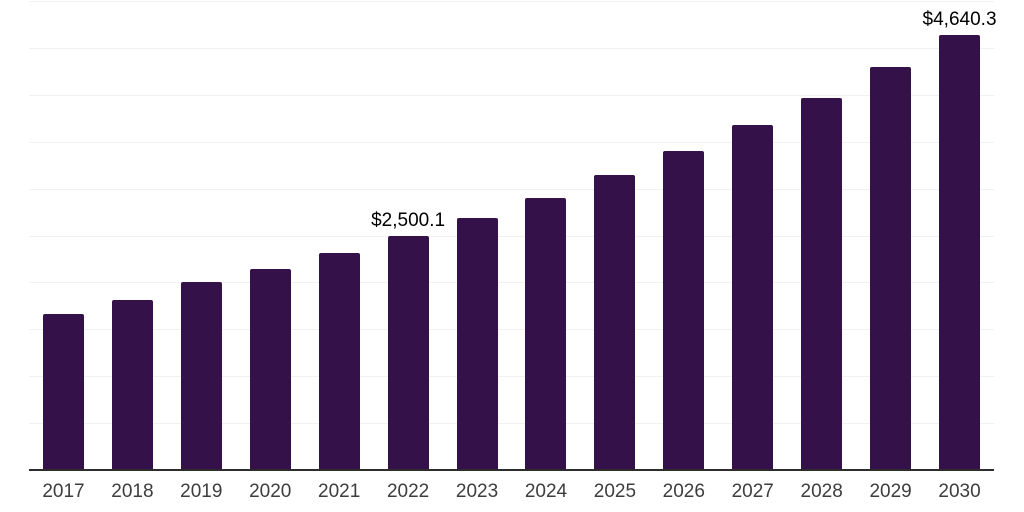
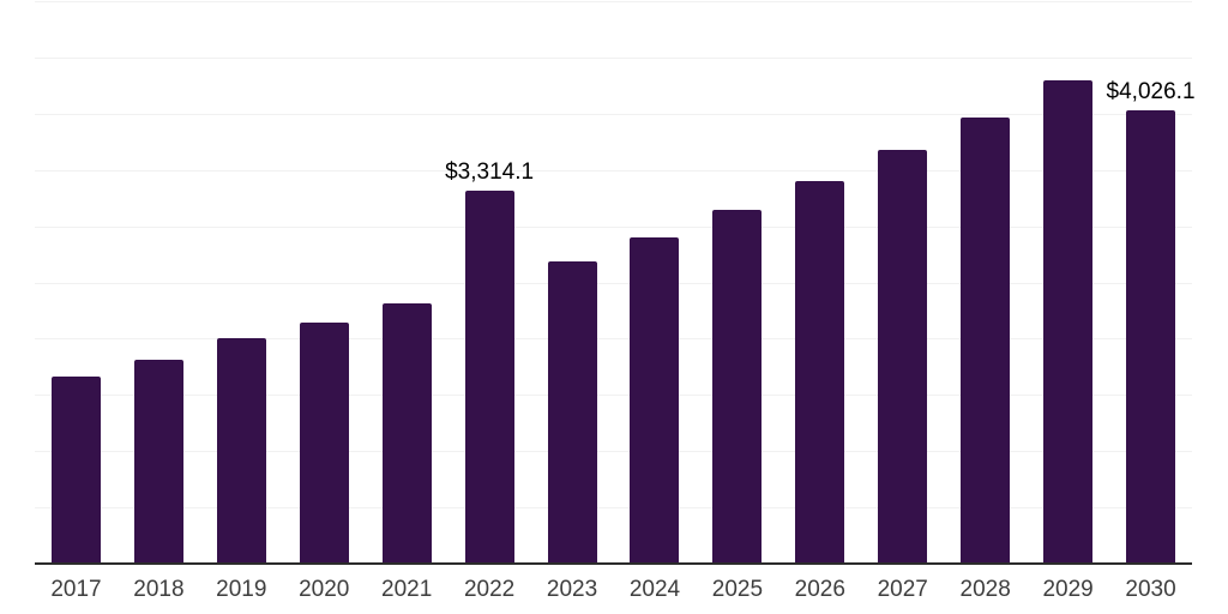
2022: $2,500.1 -> $3,314.1
2030: $4,640.3 -> $4,026.1
